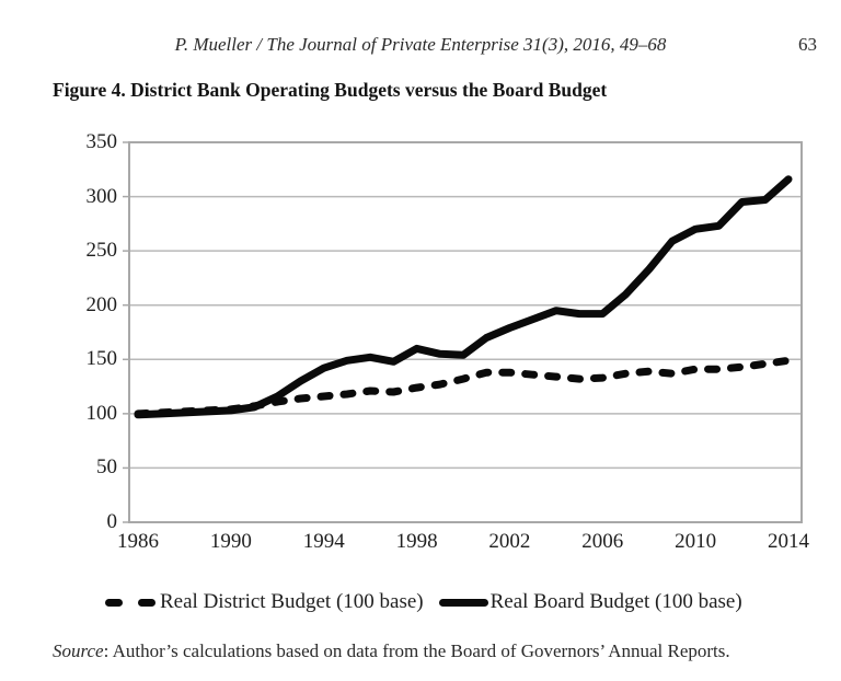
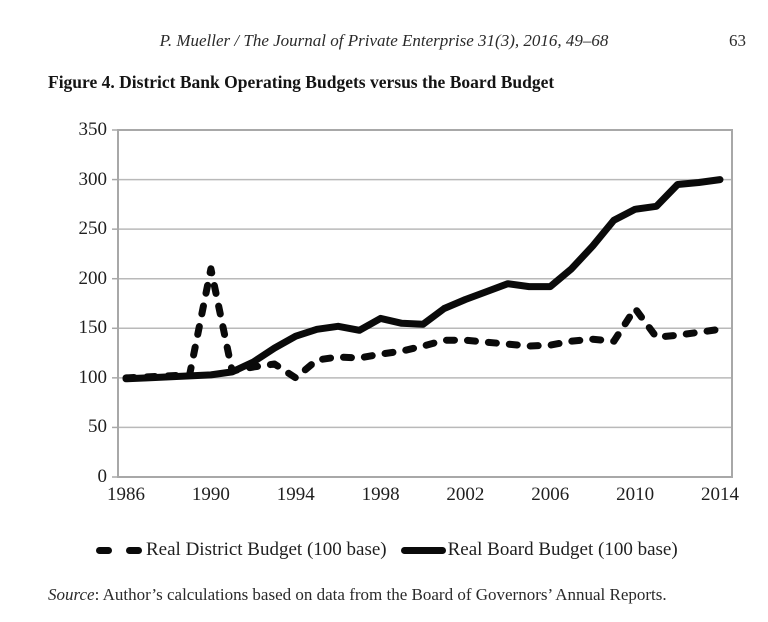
Real District Budget (100 base)/1990: 100 -> 210
Real District Budget (100 base)/1994: 120 -> 100
Real District Budget (100 base)/2010: 140 -> 170
Real Board Budget (100 base)/2014: 320 -> 300
